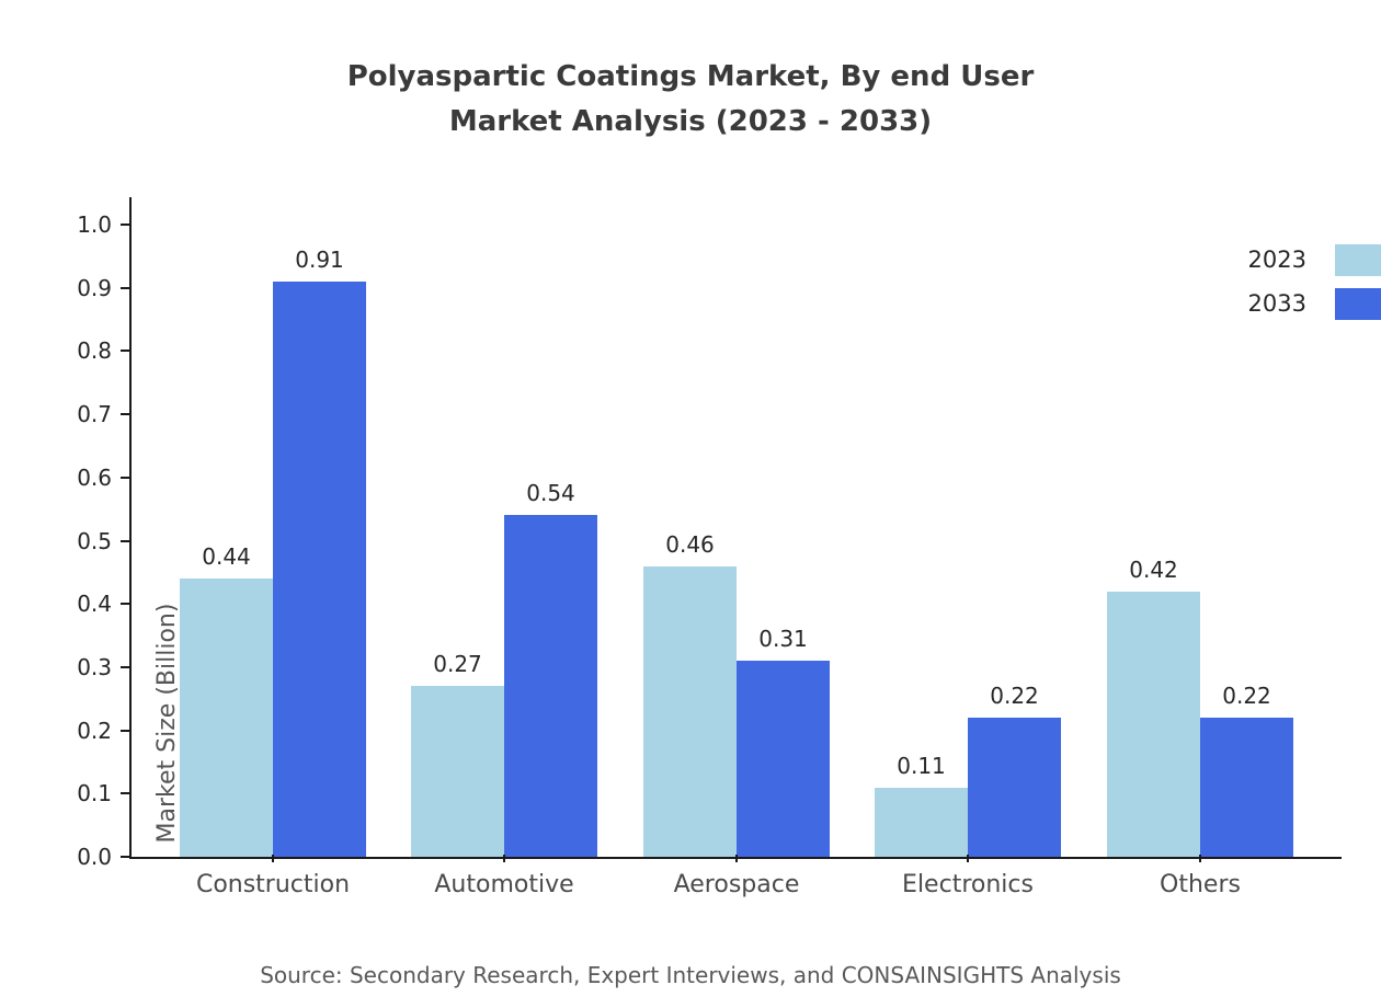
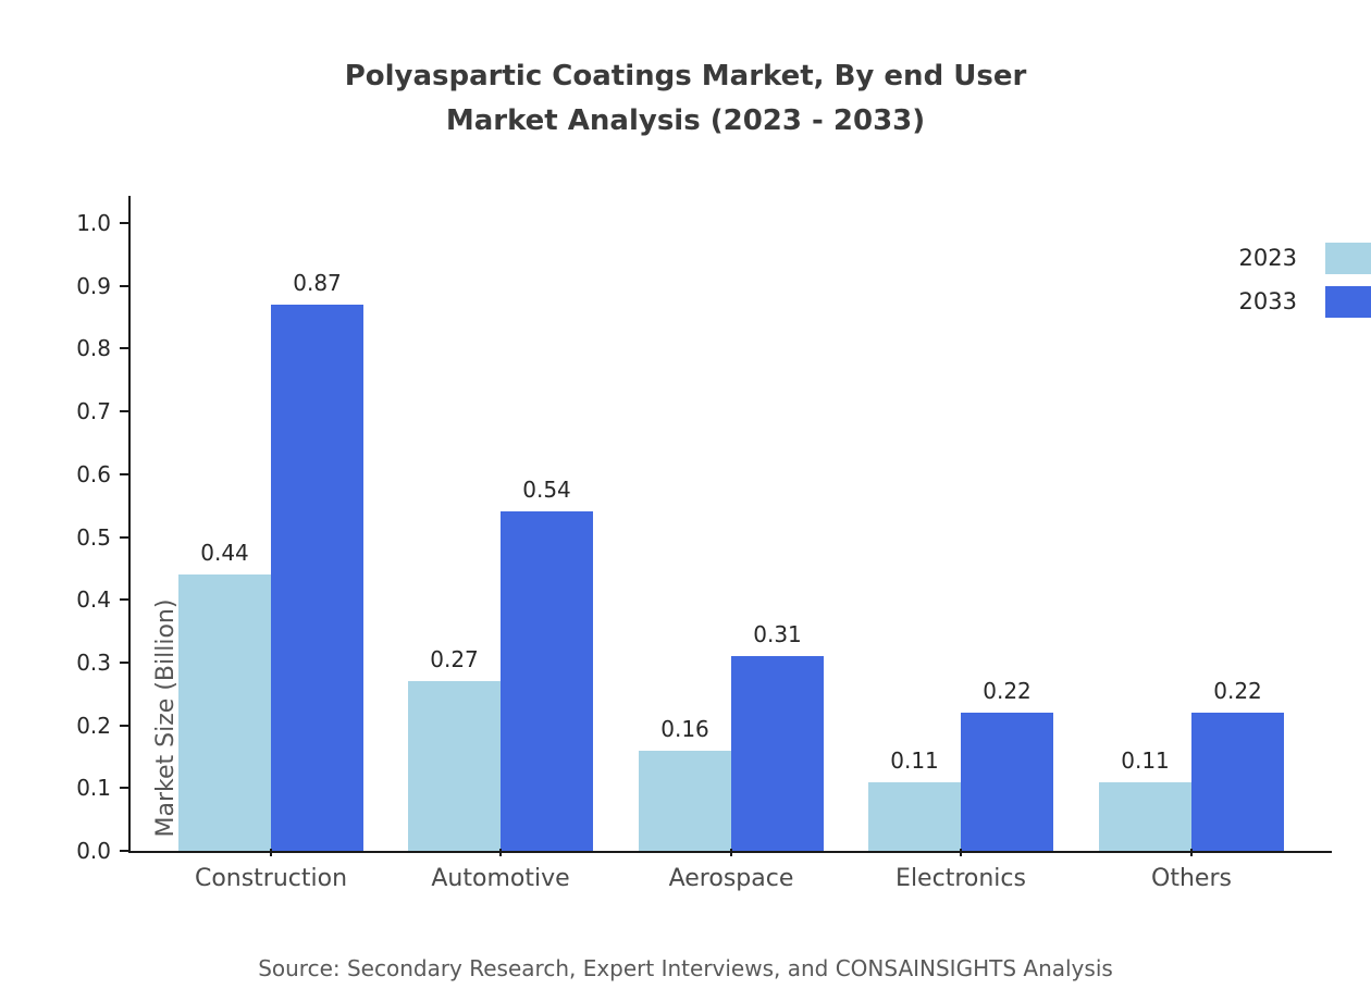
2033/Construction: 0.91 -> 0.87
2023/Aerospace: 0.46 -> 0.16
2023/Others: 0.42 -> 0.11
